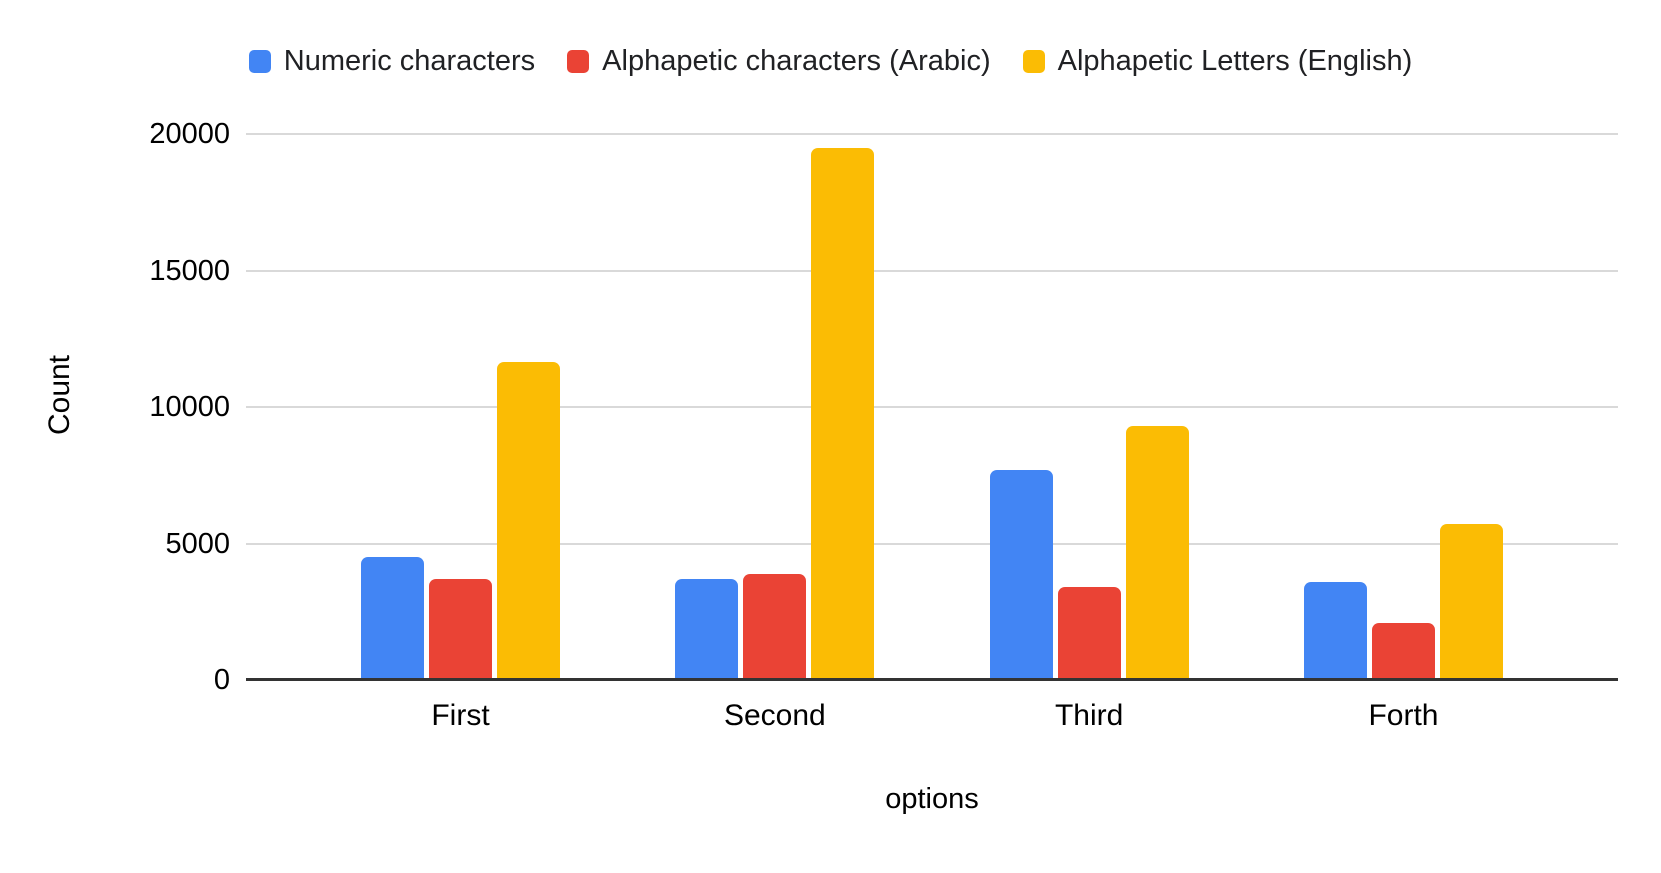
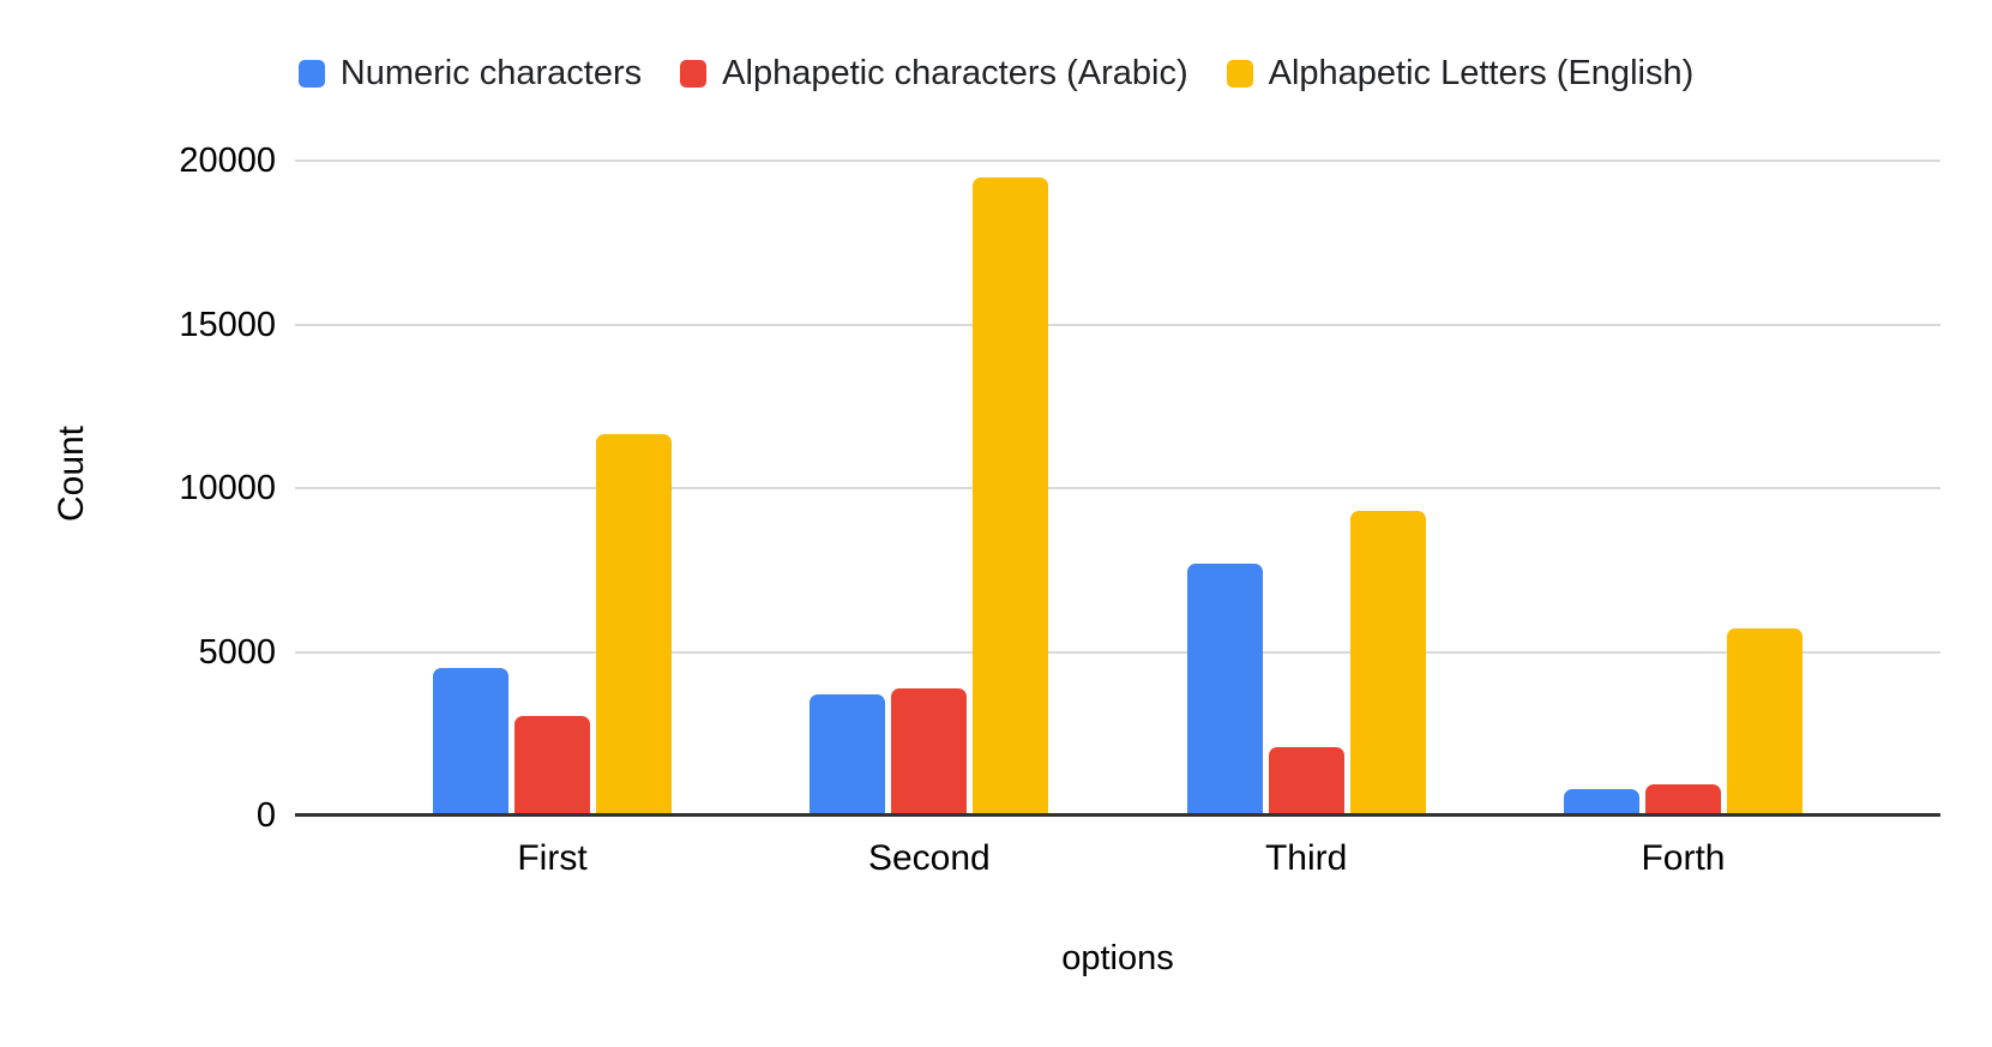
Alphapetic characters (Arabic)/First: 3700 -> 3000
Alphapetic characters (Arabic)/Third: 3400 -> 2100
Numeric characters/Forth: 3600 -> 800
Alphapetic characters (Arabic)/Forth: 2100 -> 1000
